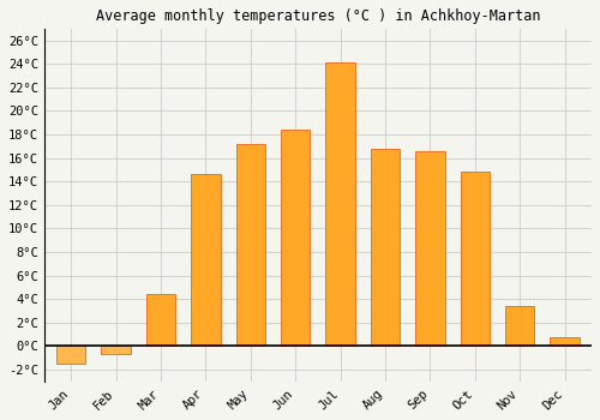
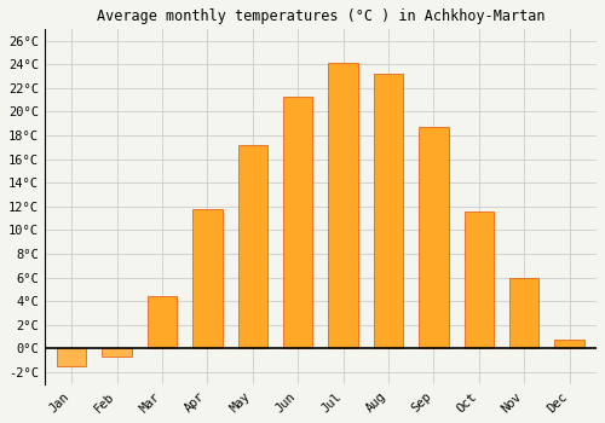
Apr: 14.6°C -> 11.8°C
Jun: 18.4°C -> 21.3°C
Aug: 16.8°C -> 23.2°C
Sep: 16.6°C -> 18.7°C
Oct: 14.8°C -> 11.6°C
Nov: 3.4°C -> 6.0°C
